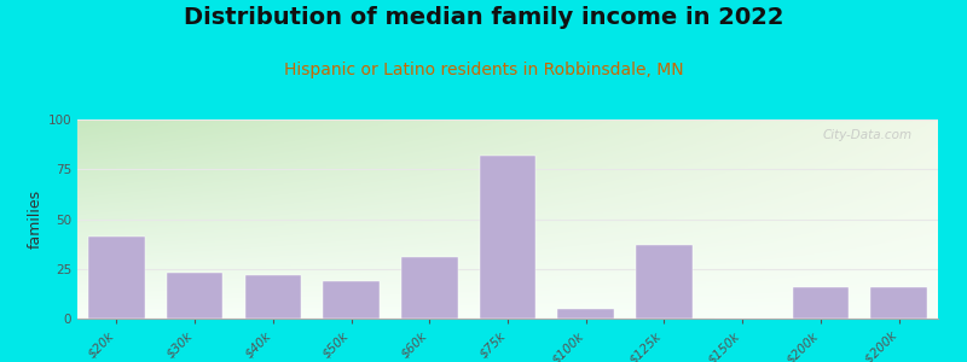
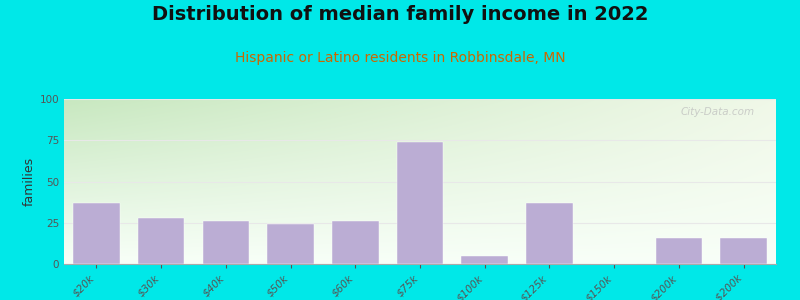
$20k: 41 -> 37
$30k: 23 -> 28
$40k: 22 -> 26
$50k: 19 -> 24
$60k: 31 -> 26
$75k: 82 -> 74
